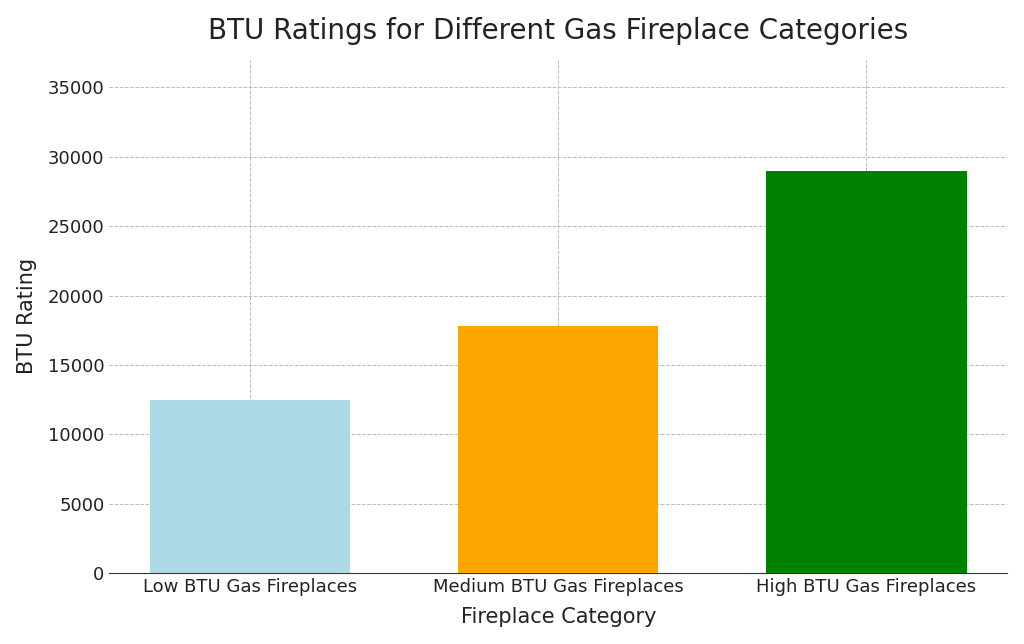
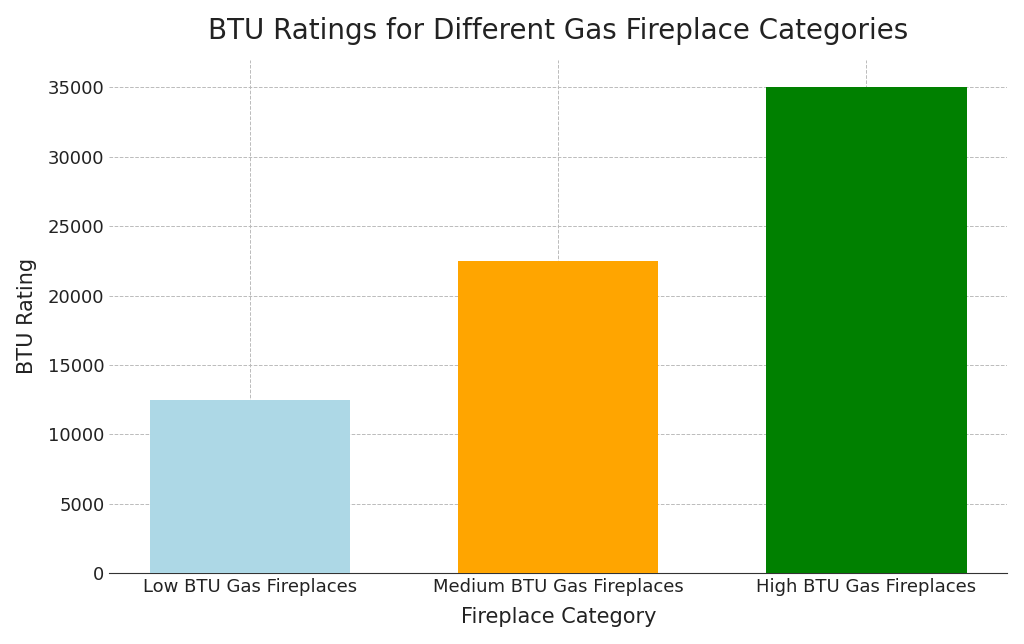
Medium BTU Gas Fireplaces: 17800 -> 22500
High BTU Gas Fireplaces: 29000 -> 35000
